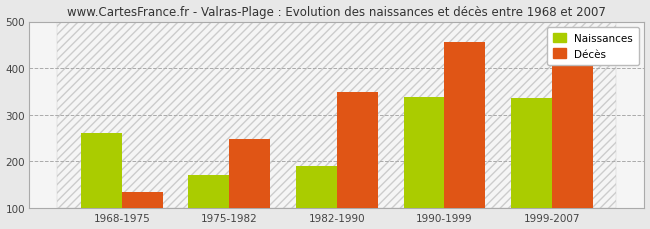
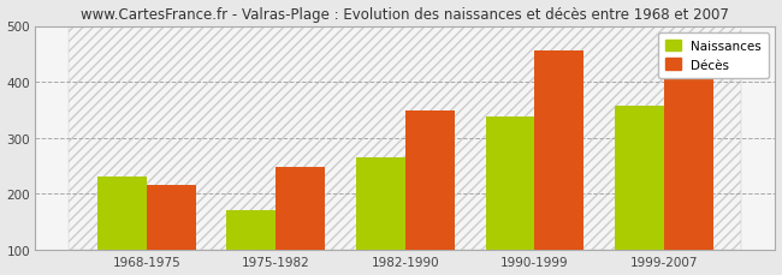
Naissances/1968-1975: 260 -> 230
Décès/1968-1975: 135 -> 215
Naissances/1982-1990: 190 -> 265
Naissances/1999-2007: 335 -> 357
